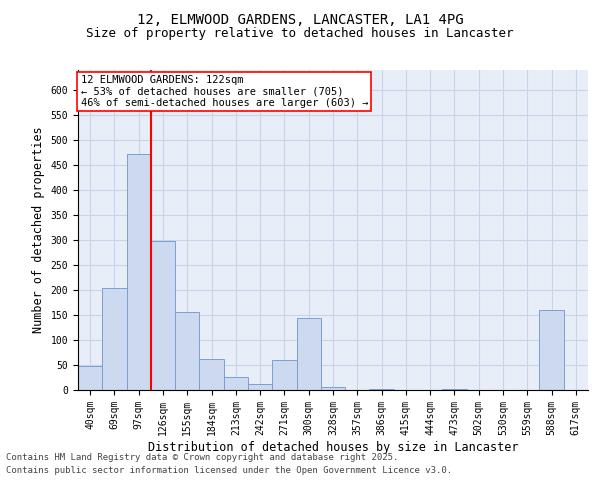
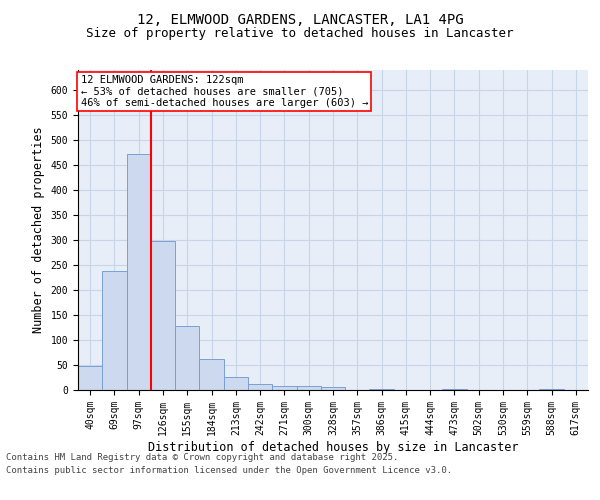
69sqm: 204 -> 238
155sqm: 156 -> 128
271sqm: 60 -> 8
300sqm: 144 -> 9
588sqm: 160 -> 2
